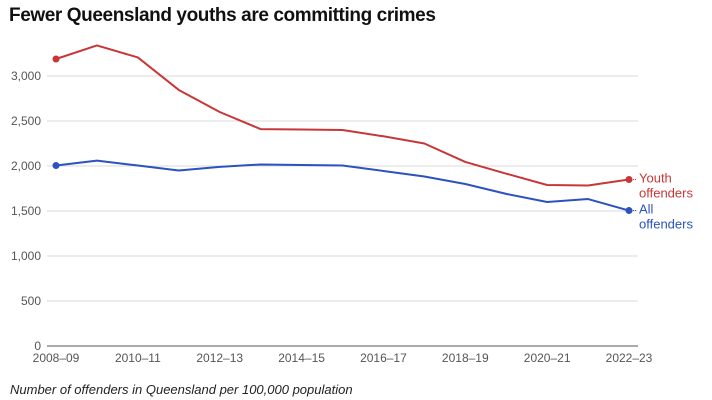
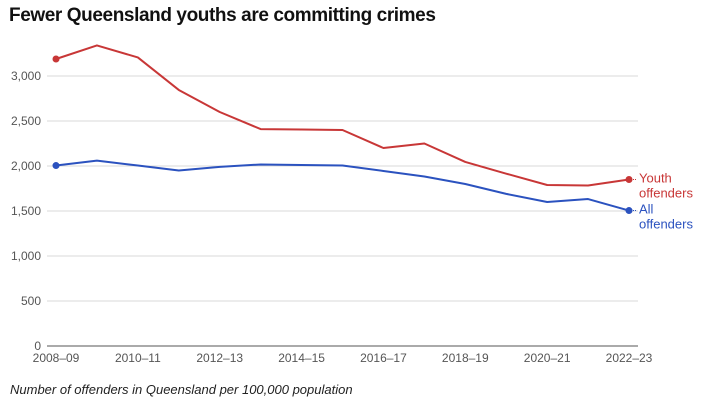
Youth offenders/2016–17: 2300 -> 2200
